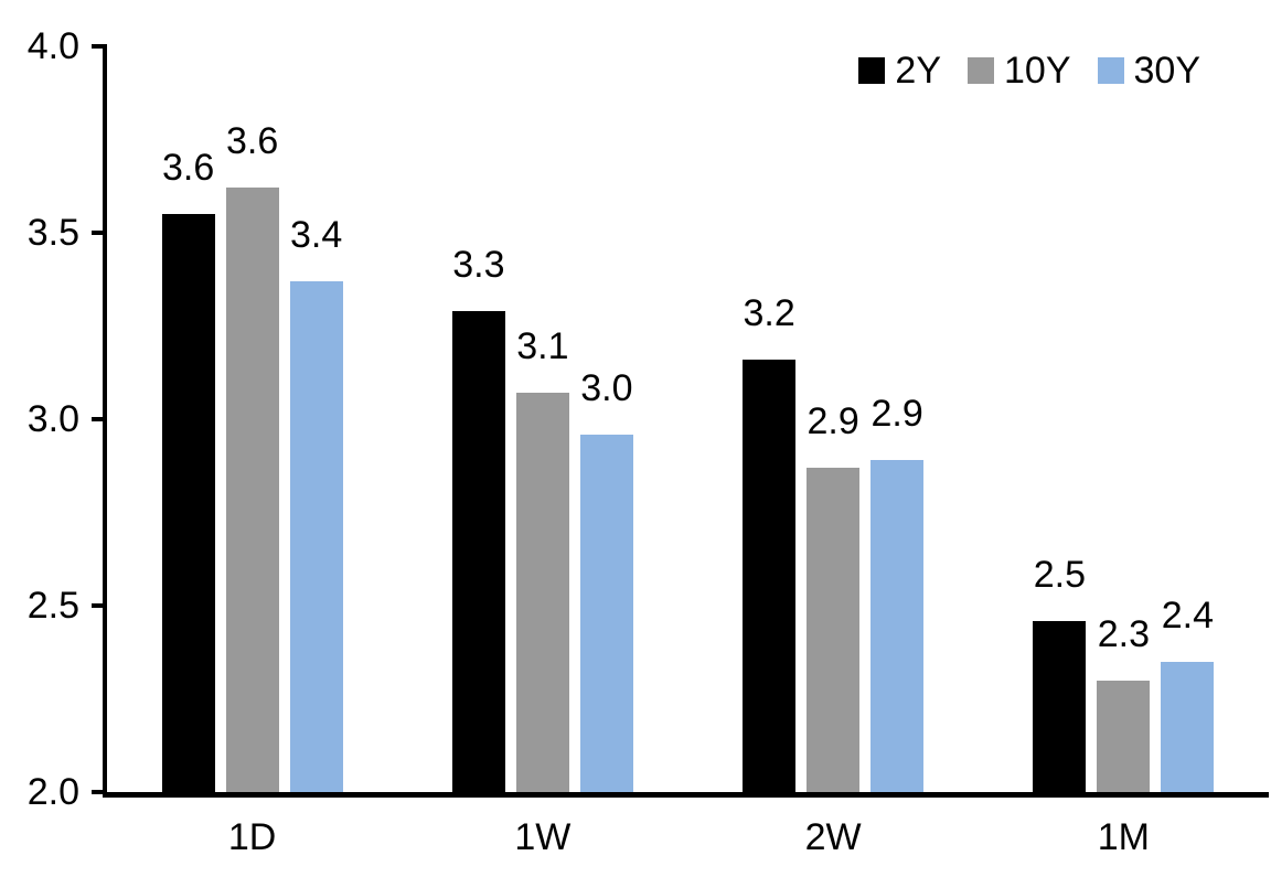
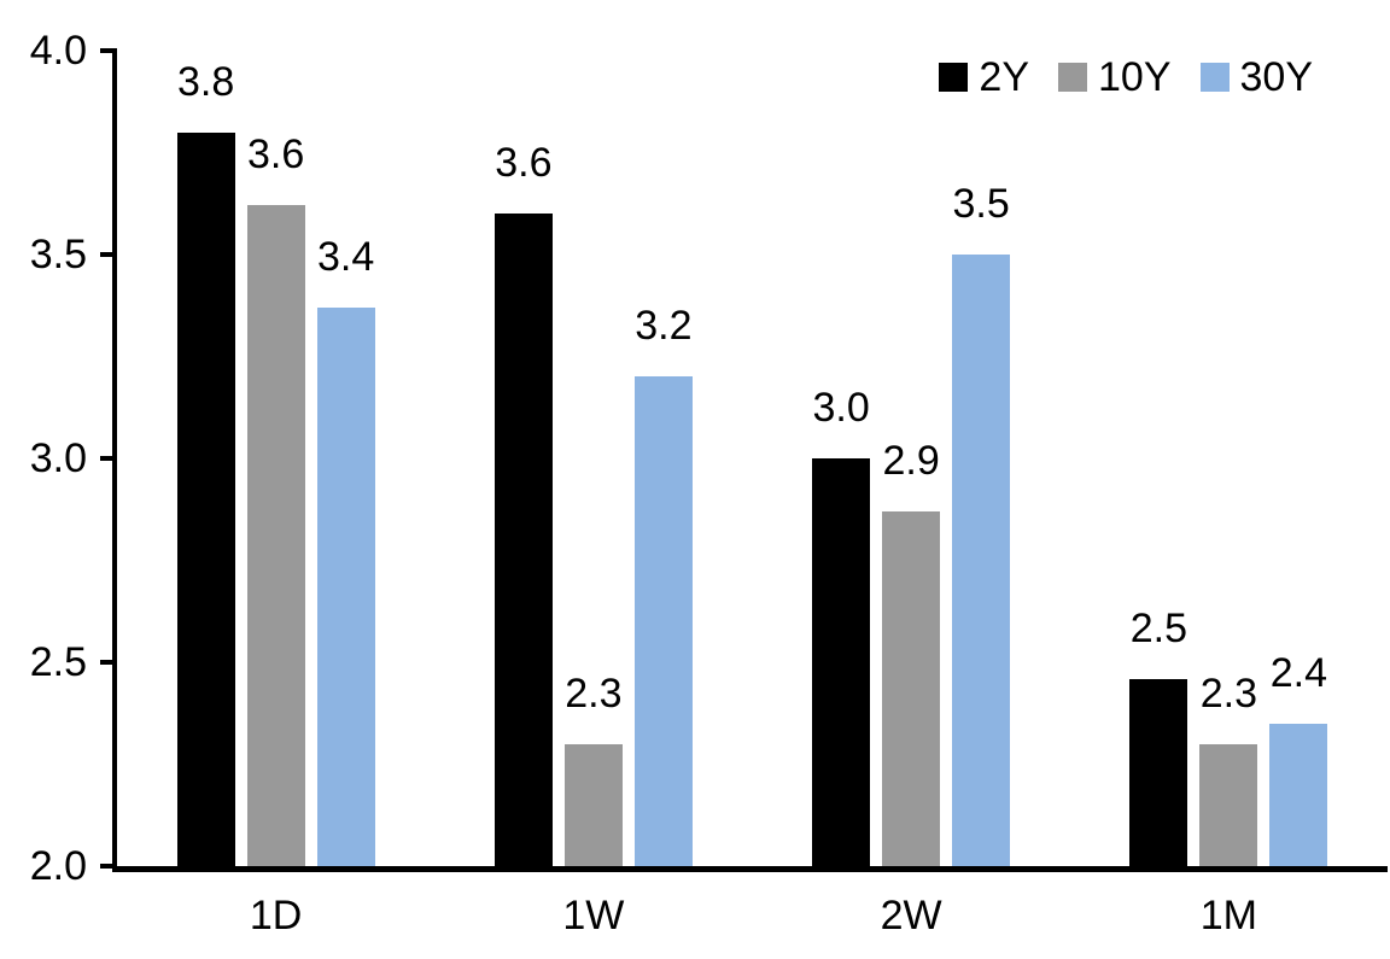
2Y/1D: 3.6 -> 3.8
2Y/1W: 3.3 -> 3.6
10Y/1W: 3.1 -> 2.3
30Y/1W: 3.0 -> 3.2
2Y/2W: 3.2 -> 3.0
30Y/2W: 2.9 -> 3.5
